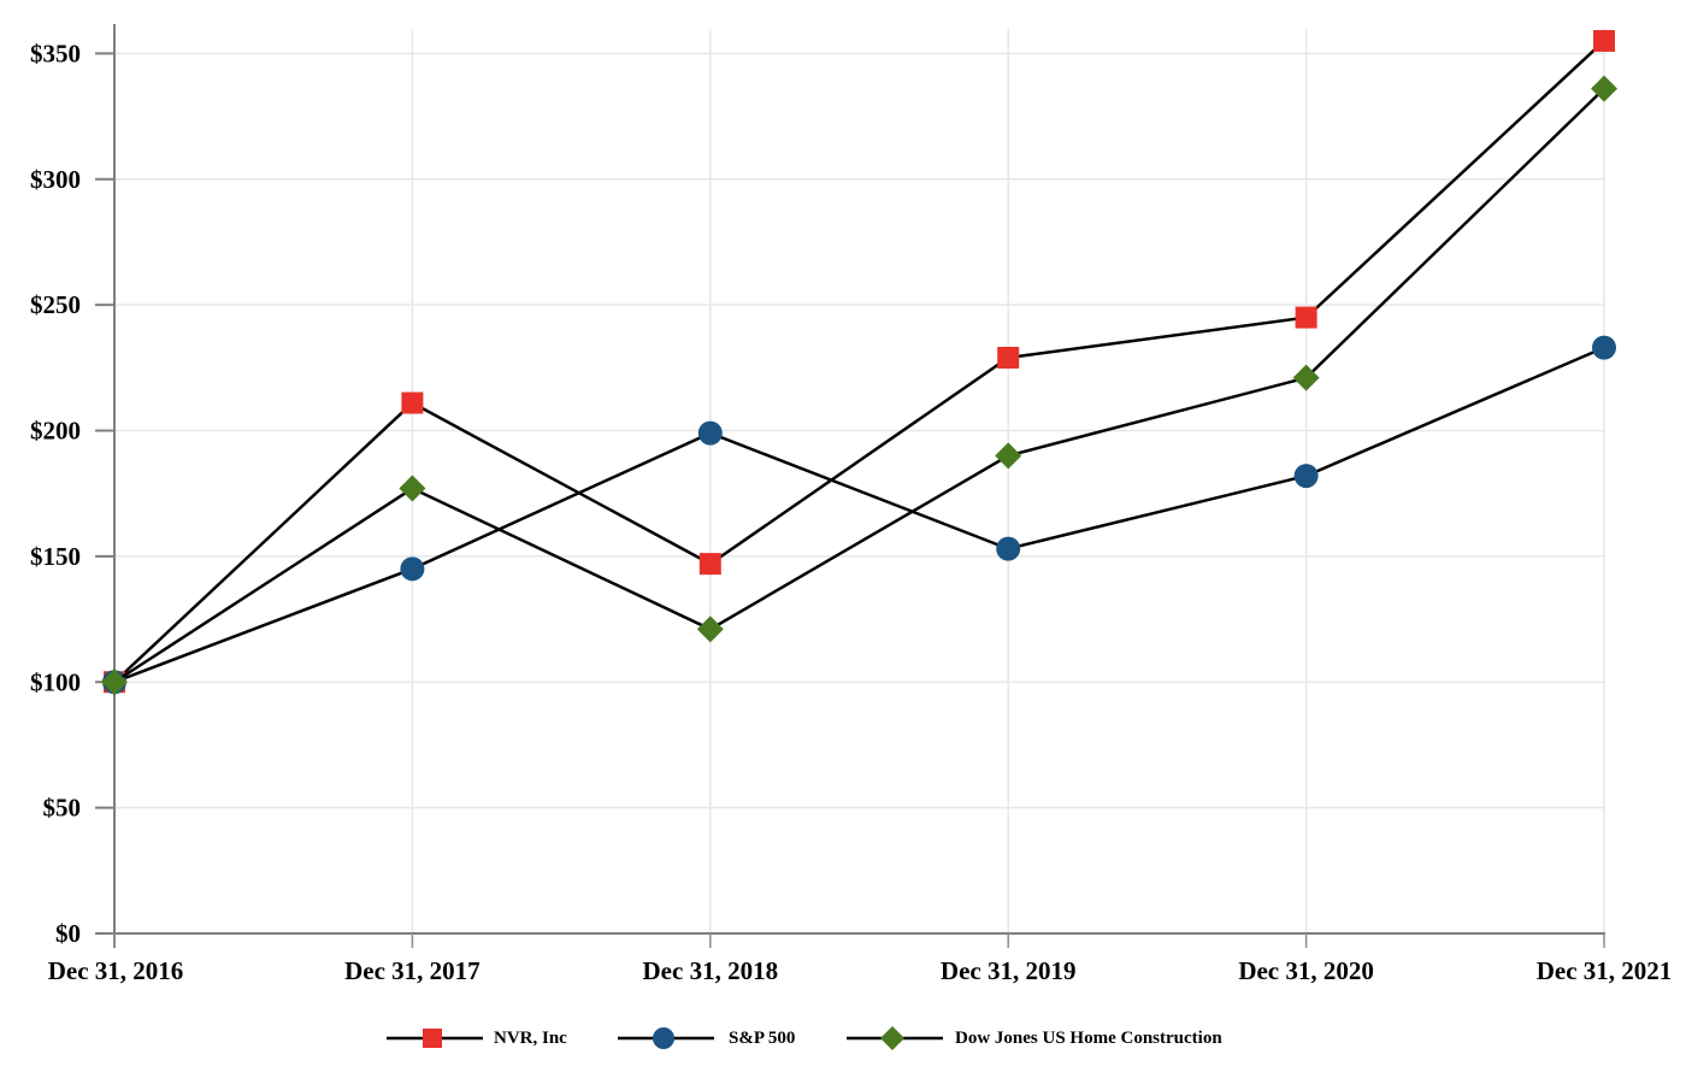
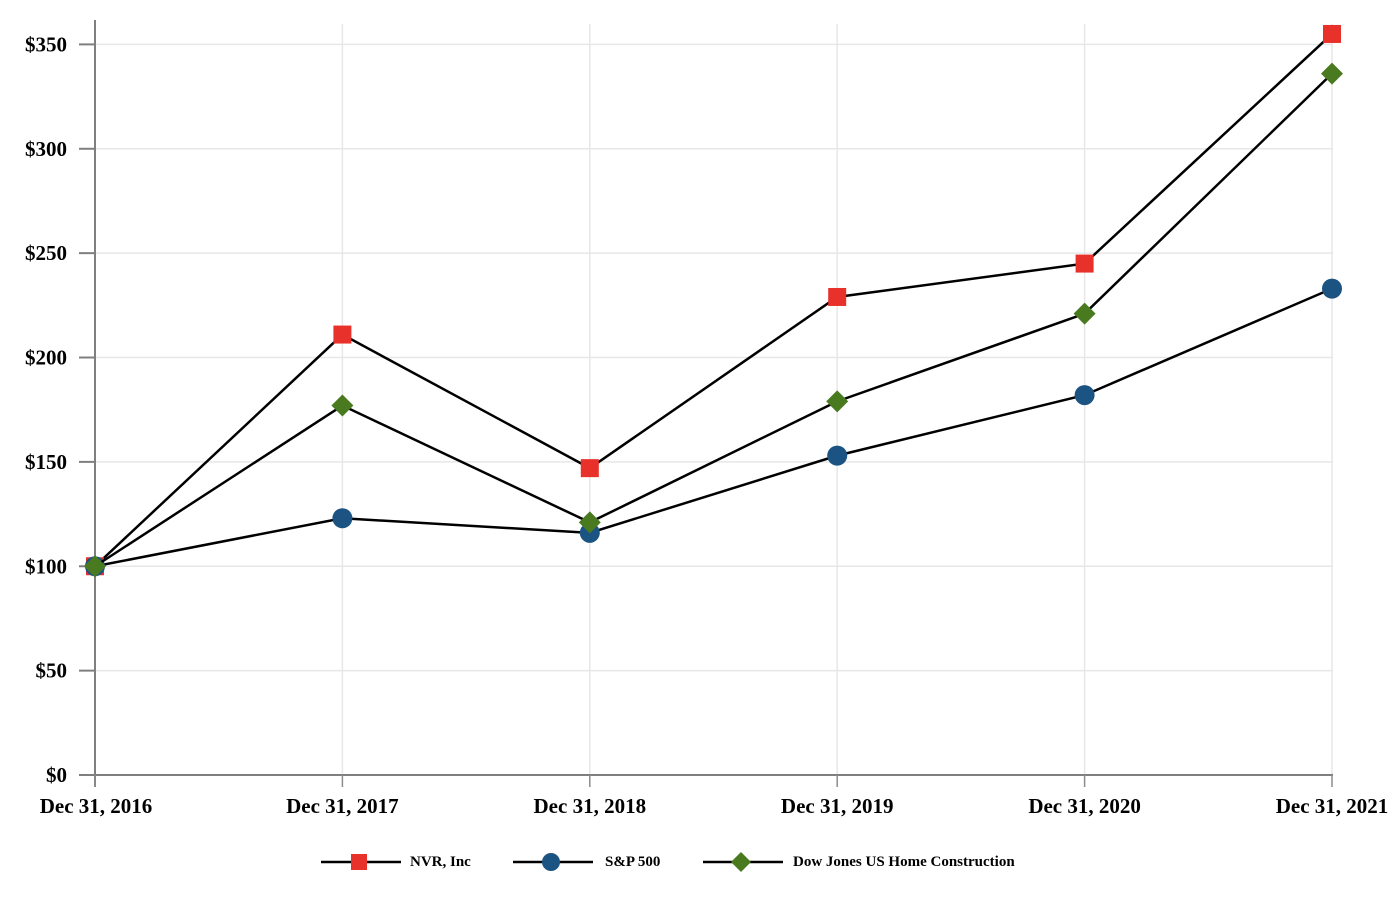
S&P 500/Dec 31, 2017: $145 -> $123
S&P 500/Dec 31, 2018: $199 -> $116
Dow Jones US Home Construction/Dec 31, 2019: $190 -> $179
